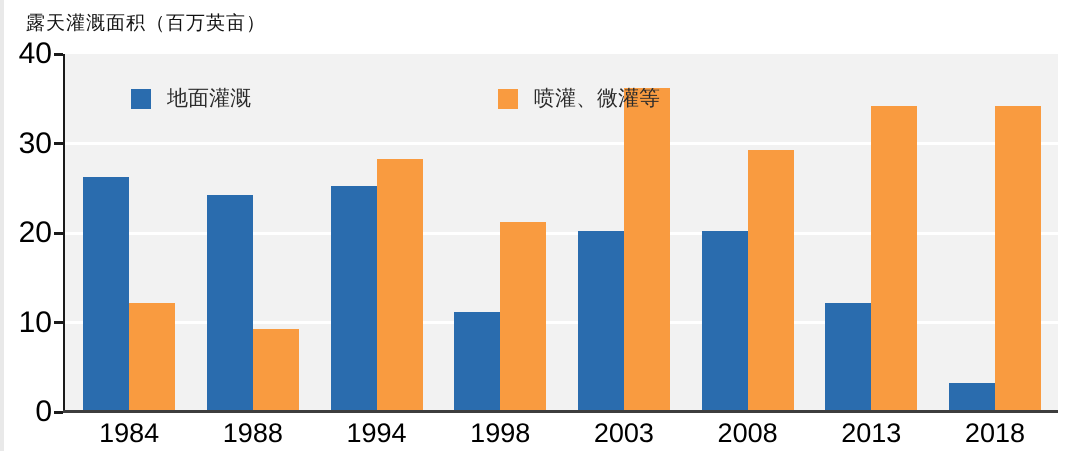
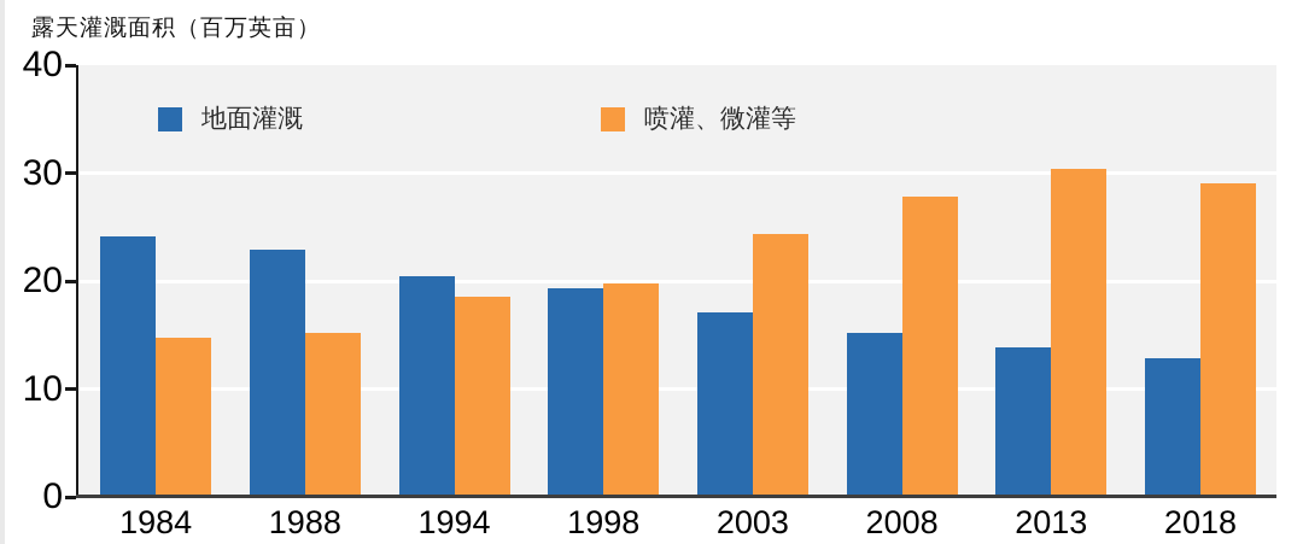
地面灌溉/1984: 26 -> 24
喷灌、微灌等/1984: 12 -> 14
地面灌溉/1988: 24 -> 23
喷灌、微灌等/1988: 9 -> 15
地面灌溉/1994: 25 -> 20
喷灌、微灌等/1994: 28 -> 18
地面灌溉/1998: 11 -> 19
喷灌、微灌等/1998: 21 -> 20
地面灌溉/2003: 20 -> 17
喷灌、微灌等/2003: 36 -> 24
地面灌溉/2008: 20 -> 15
喷灌、微灌等/2008: 29 -> 28
地面灌溉/2013: 12 -> 14
喷灌、微灌等/2013: 34 -> 30
地面灌溉/2018: 3 -> 13
喷灌、微灌等/2018: 34 -> 29
